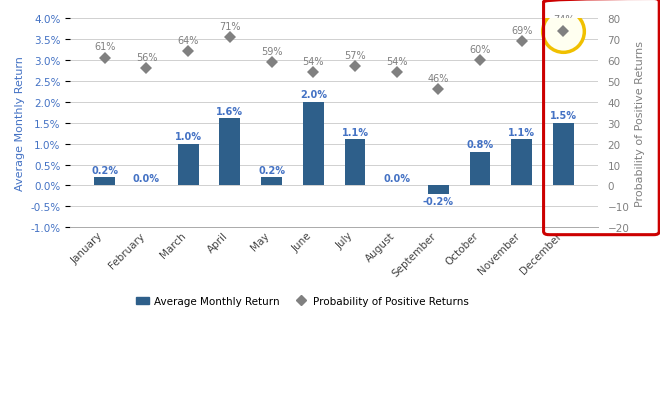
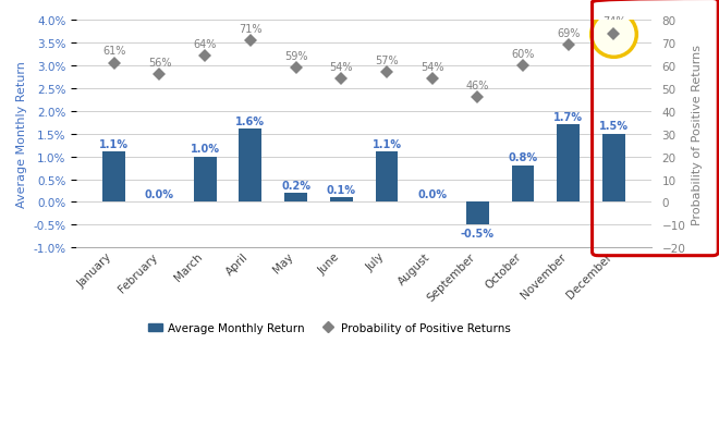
Average Monthly Return/January: 0.2% -> 1.1%
Average Monthly Return/June: 2.0% -> 0.1%
Average Monthly Return/September: -0.2% -> -0.5%
Average Monthly Return/November: 1.1% -> 1.7%
